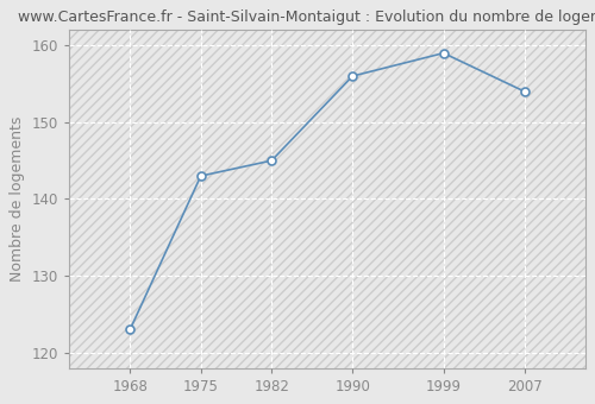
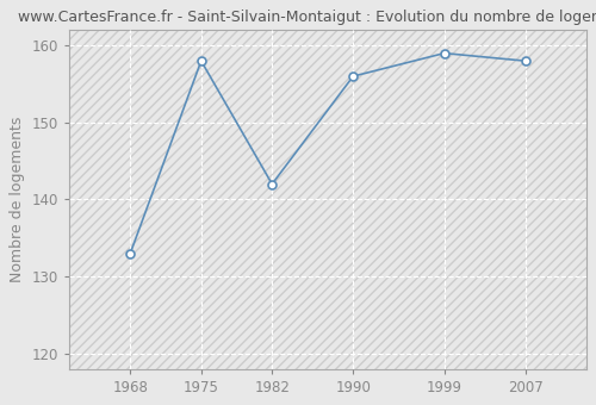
1968: 123 -> 133
1975: 143 -> 158
1982: 145 -> 142
2007: 154 -> 158
